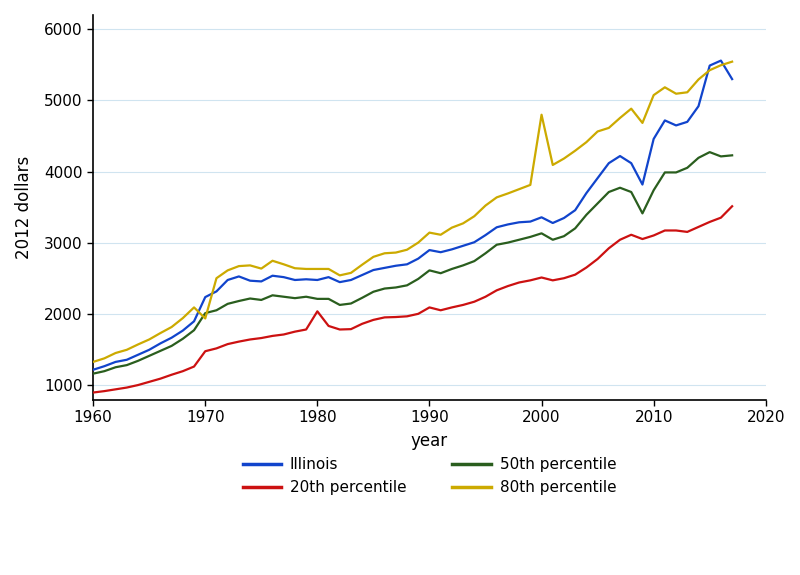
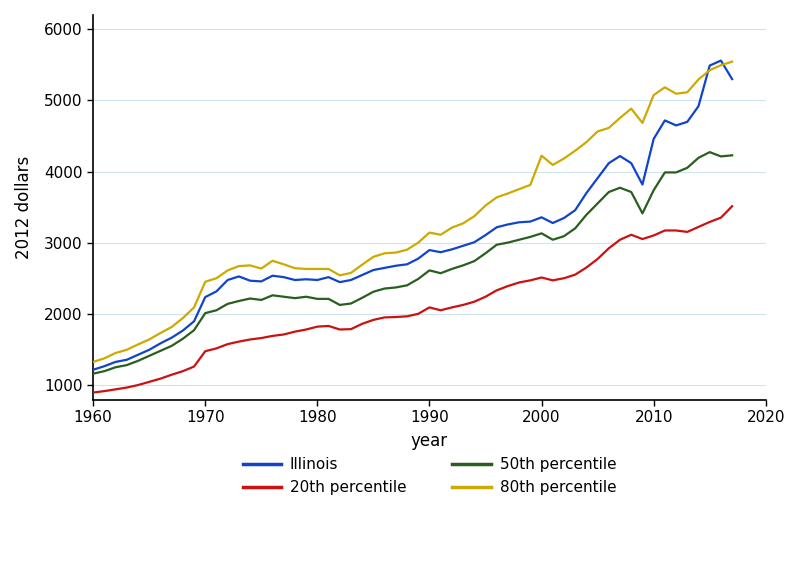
80th percentile/1970: 1940 -> 2460
20th percentile/1980: 2040 -> 1820
80th percentile/2000: 4800 -> 4220
